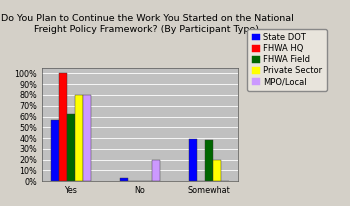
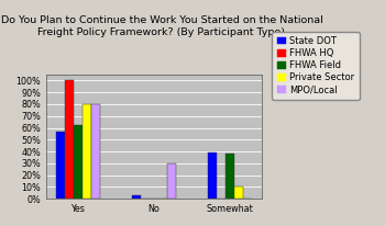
MPO/Local/No: 20% -> 30%
Private Sector/Somewhat: 20% -> 10%
